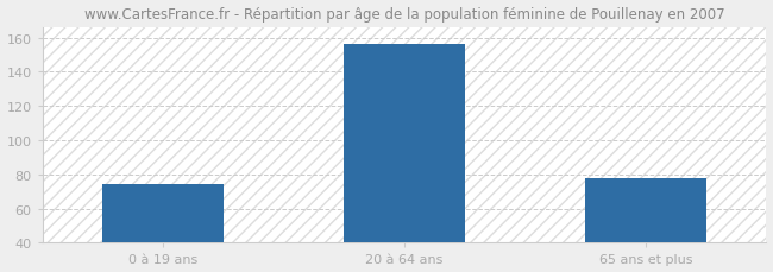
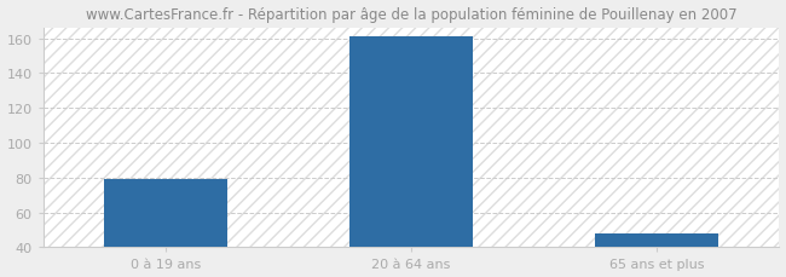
0 à 19 ans: 74 -> 79
20 à 64 ans: 156 -> 161
65 ans et plus: 78 -> 48
